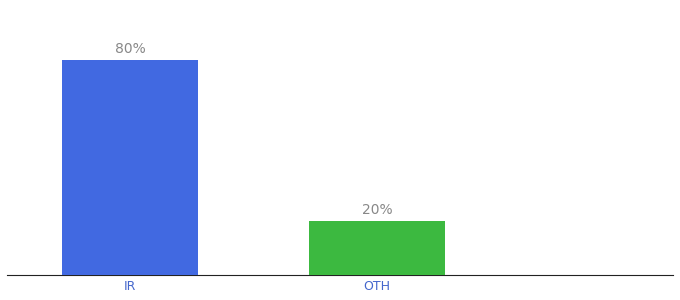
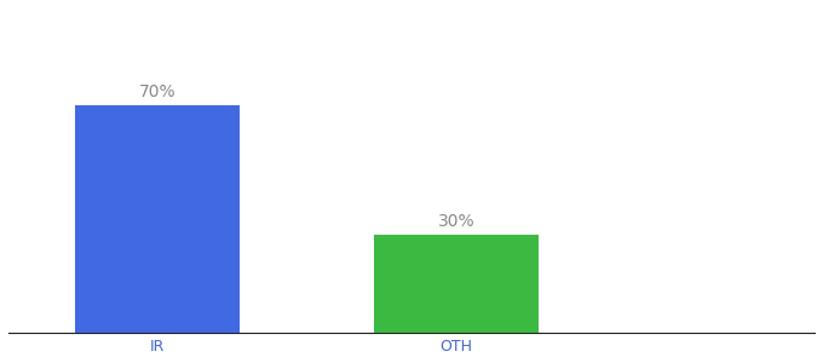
IR: 80% -> 70%
OTH: 20% -> 30%
